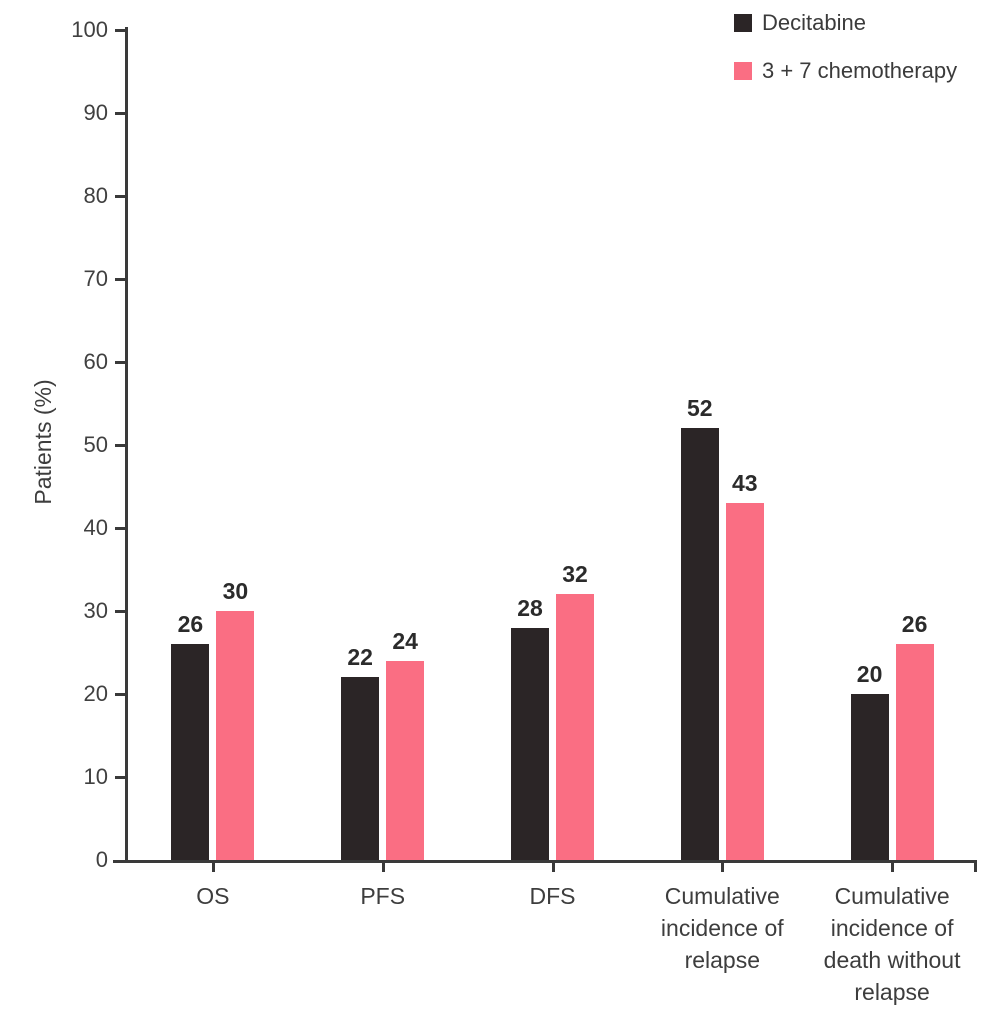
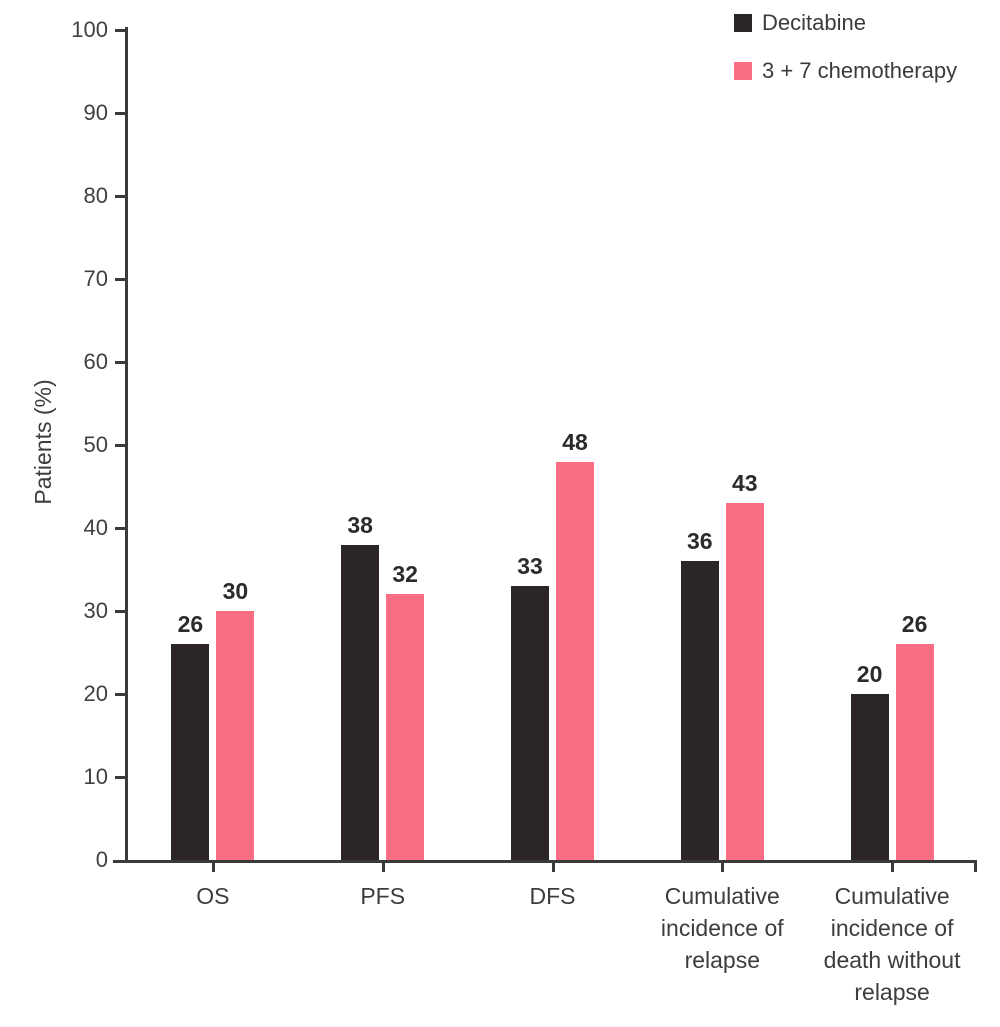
Decitabine/PFS: 22 -> 38
3 + 7 chemotherapy/PFS: 24 -> 32
Decitabine/DFS: 28 -> 33
3 + 7 chemotherapy/DFS: 32 -> 48
Decitabine/Cumulative incidence of relapse: 52 -> 36
